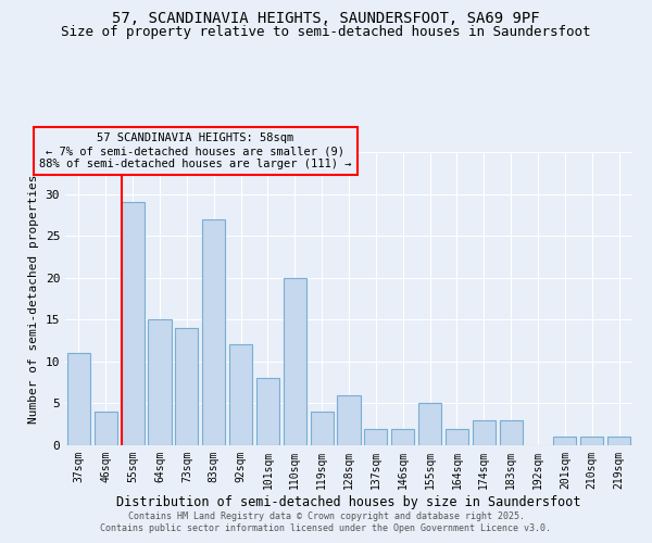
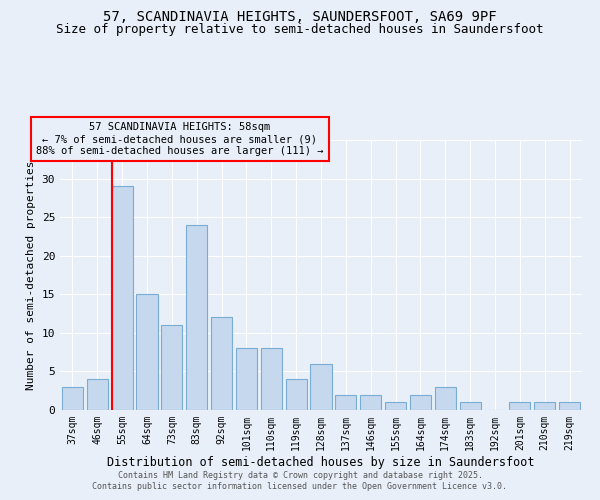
37sqm: 11 -> 3
73sqm: 14 -> 11
83sqm: 27 -> 24
110sqm: 20 -> 8
155sqm: 5 -> 1
183sqm: 3 -> 1
